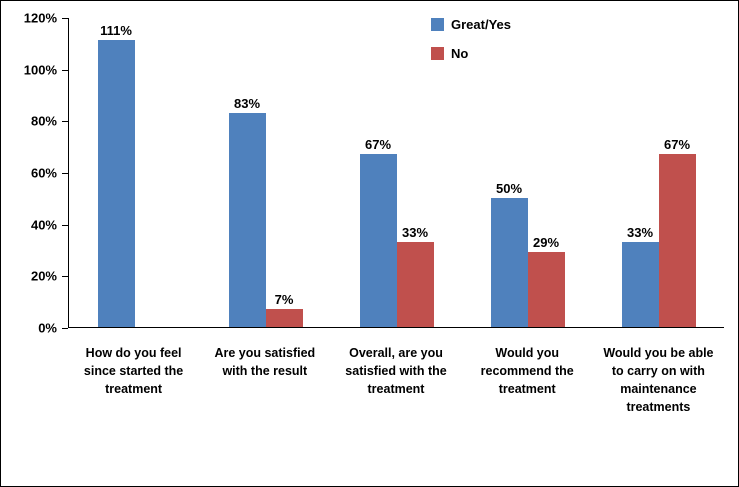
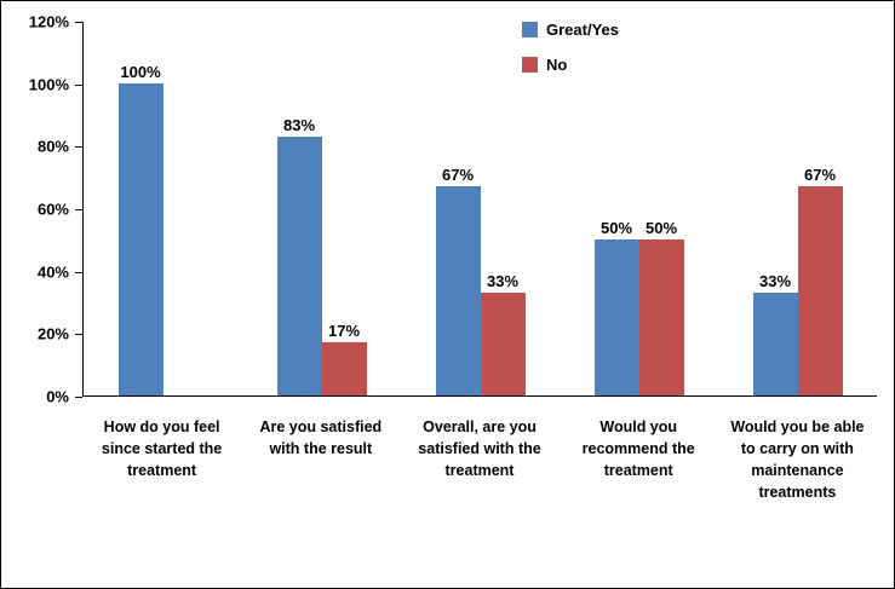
Great/Yes/How do you feel since started the treatment: 111% -> 100%
No/Are you satisfied with the result: 7% -> 17%
No/Would you recommend the treatment: 29% -> 50%
